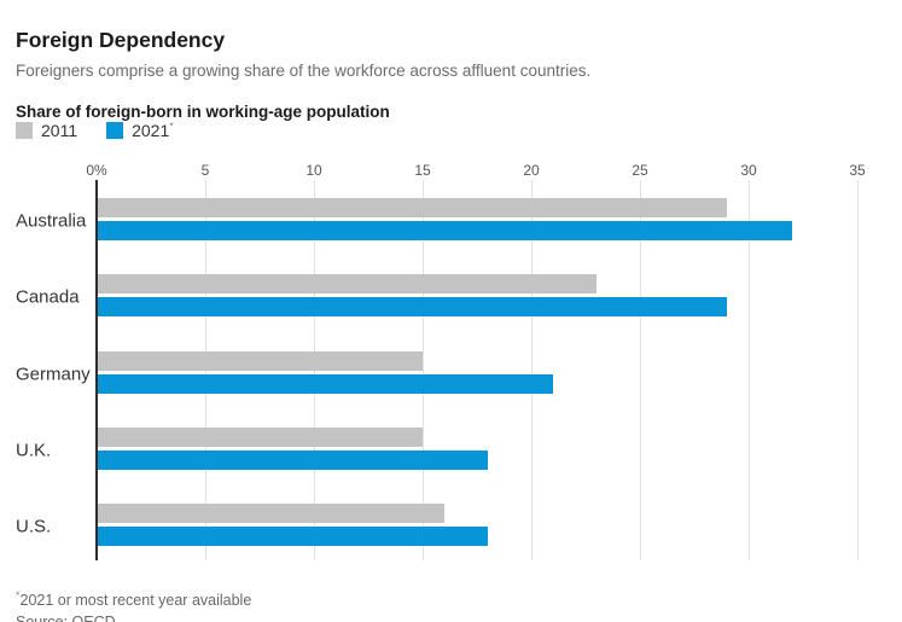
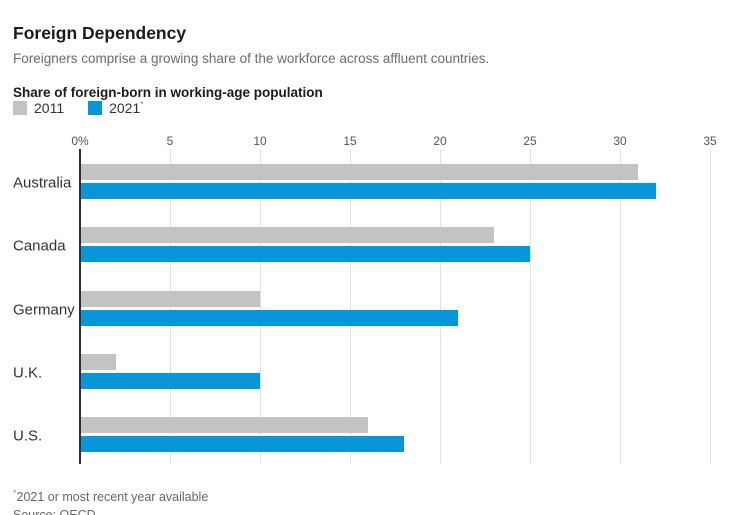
2011/Australia: 29 -> 31
2021*/Canada: 29 -> 25
2011/Germany: 15 -> 10
2011/U.K.: 15 -> 2
2021*/U.K.: 18 -> 10
